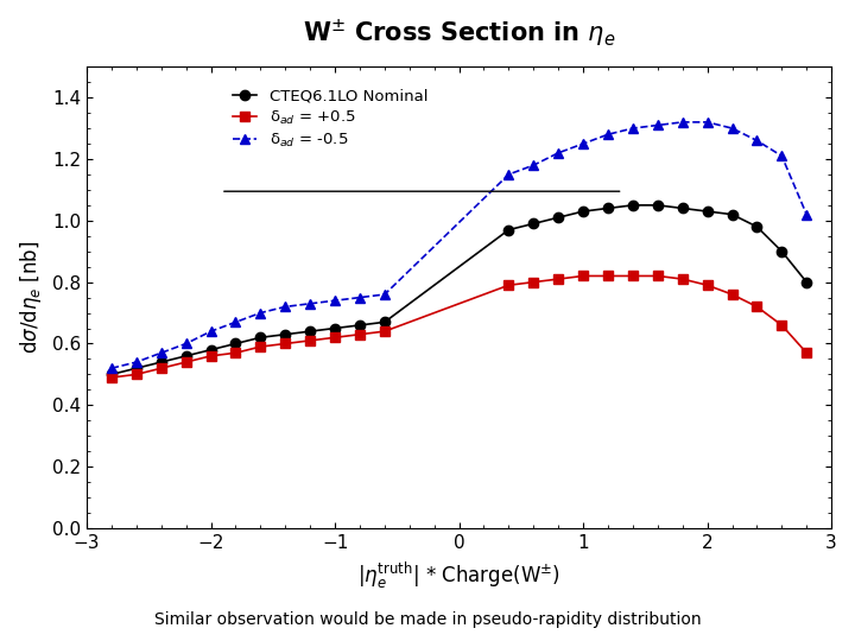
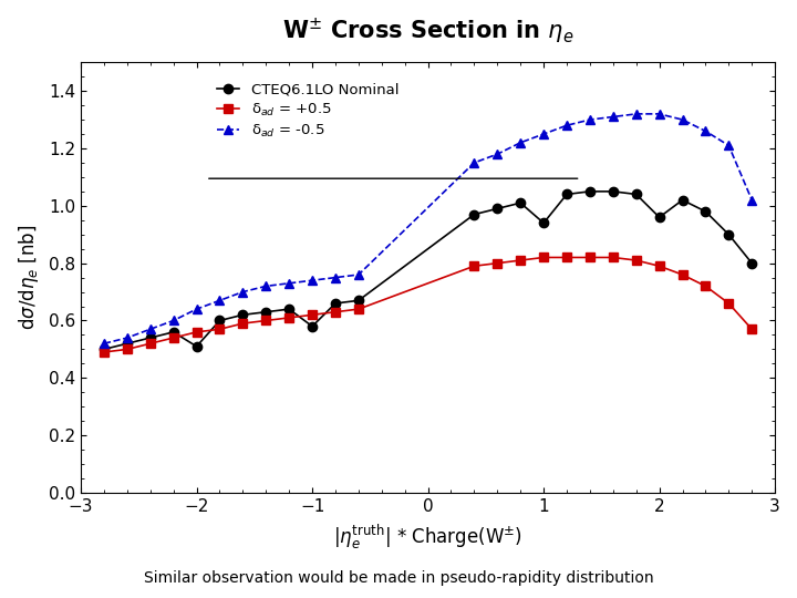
CTEQ6.1LO Nominal/−2: 0.58 -> 0.51
CTEQ6.1LO Nominal/−1: 0.65 -> 0.58
CTEQ6.1LO Nominal/1: 1.03 -> 0.94
CTEQ6.1LO Nominal/2: 1.03 -> 0.96
